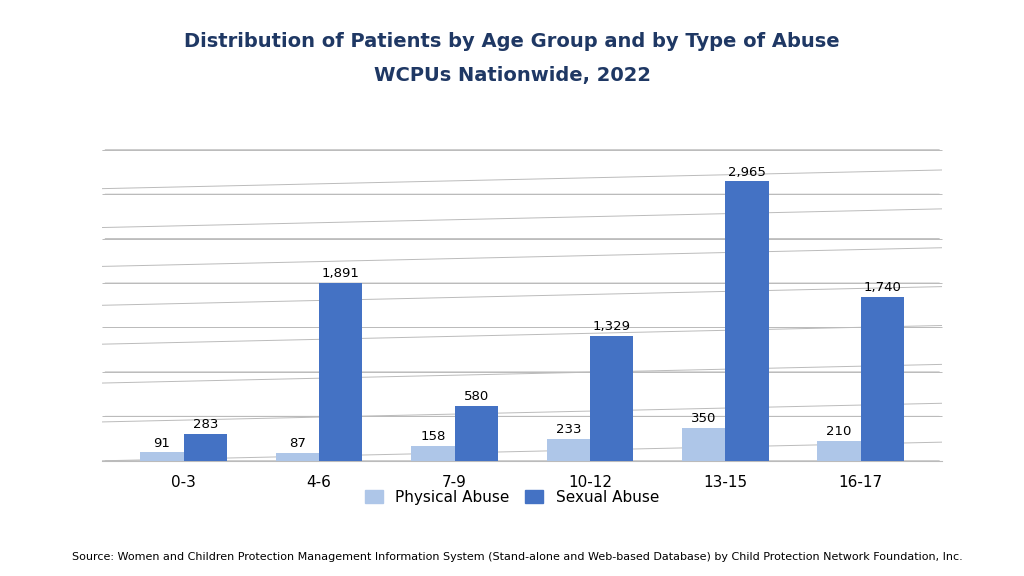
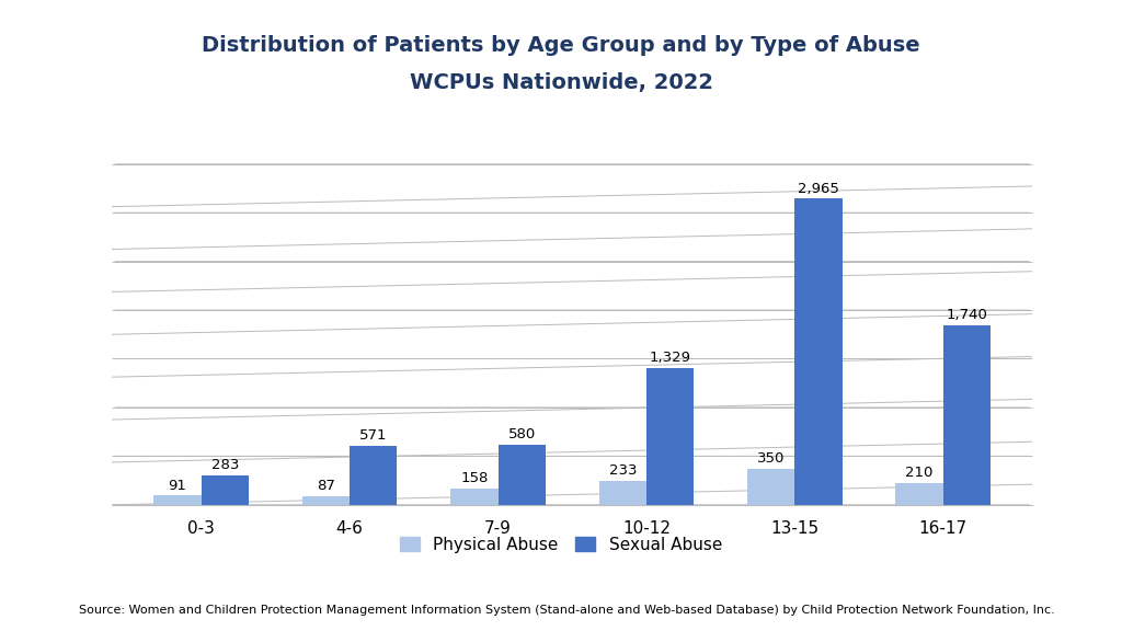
Sexual Abuse/4-6: 1,891 -> 571
